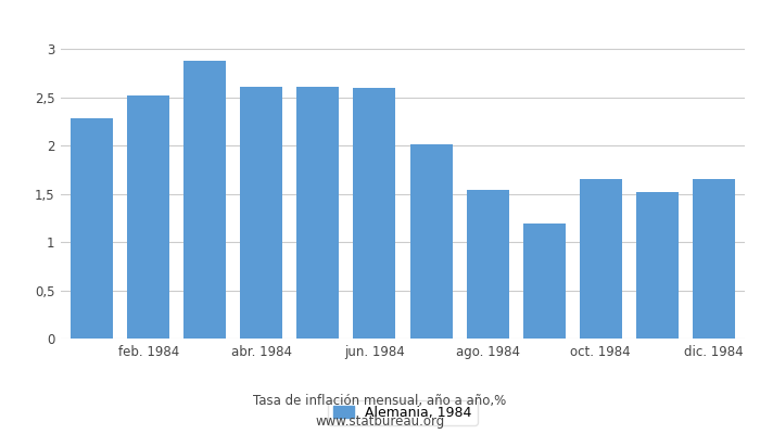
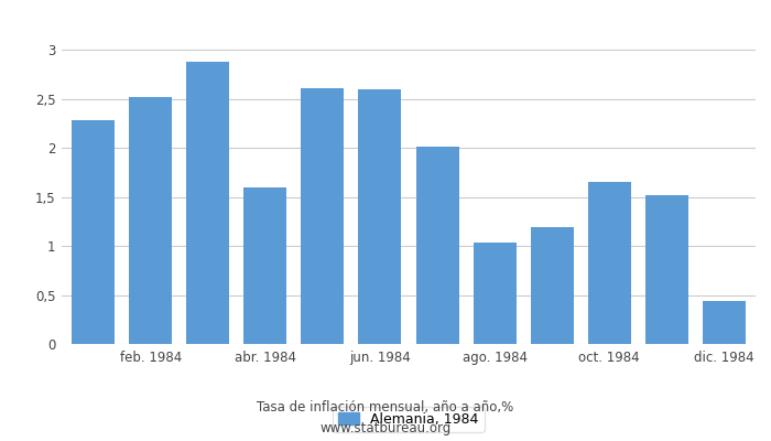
abr. 1984: 2,61 -> 1,60
ago. 1984: 1,54 -> 1,04
dic. 1984: 1,65 -> 0,44
